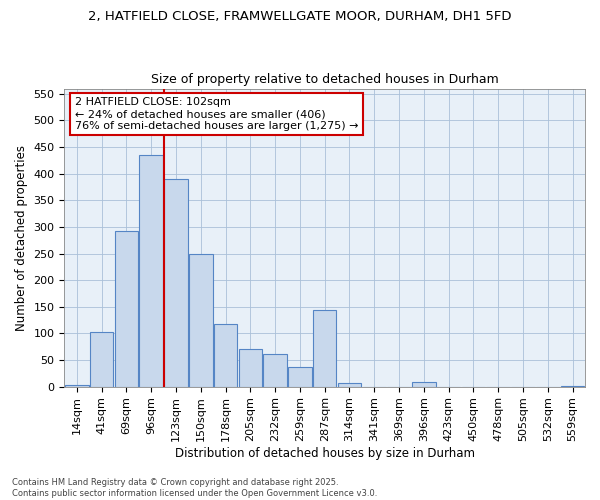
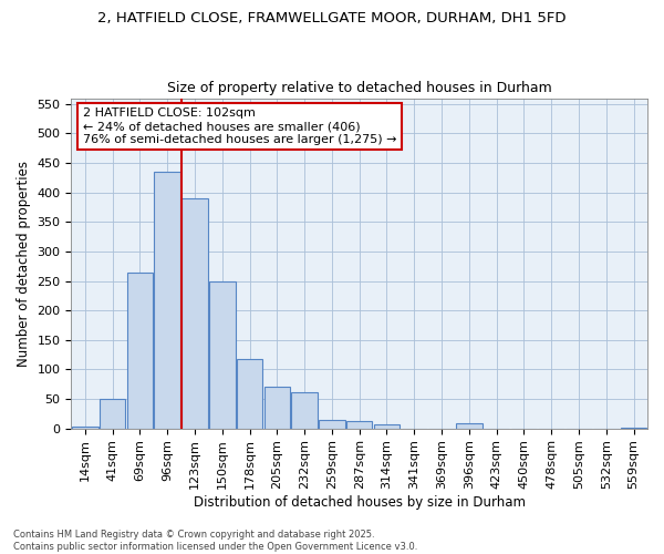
41sqm: 102 -> 50
69sqm: 292 -> 265
259sqm: 36 -> 15
287sqm: 144 -> 13
